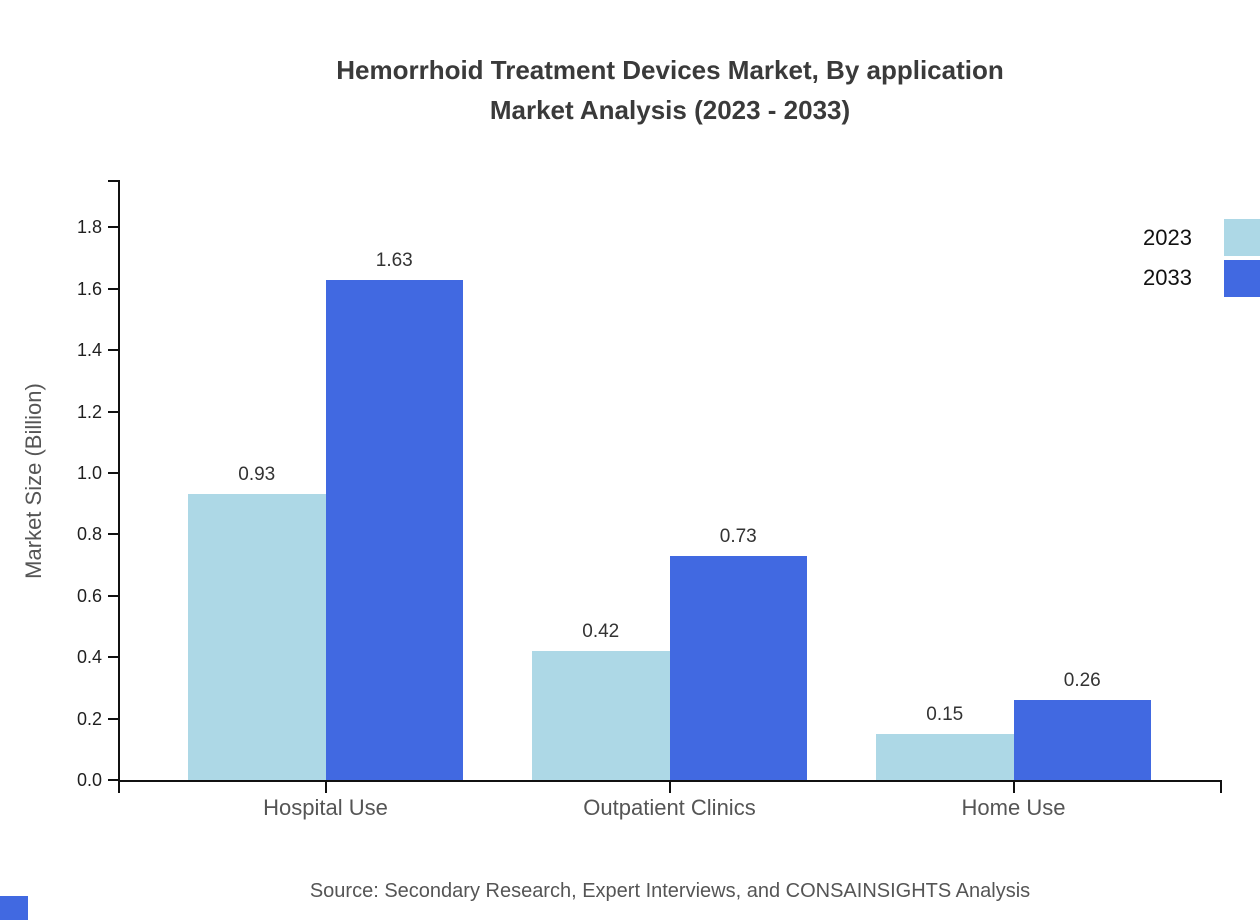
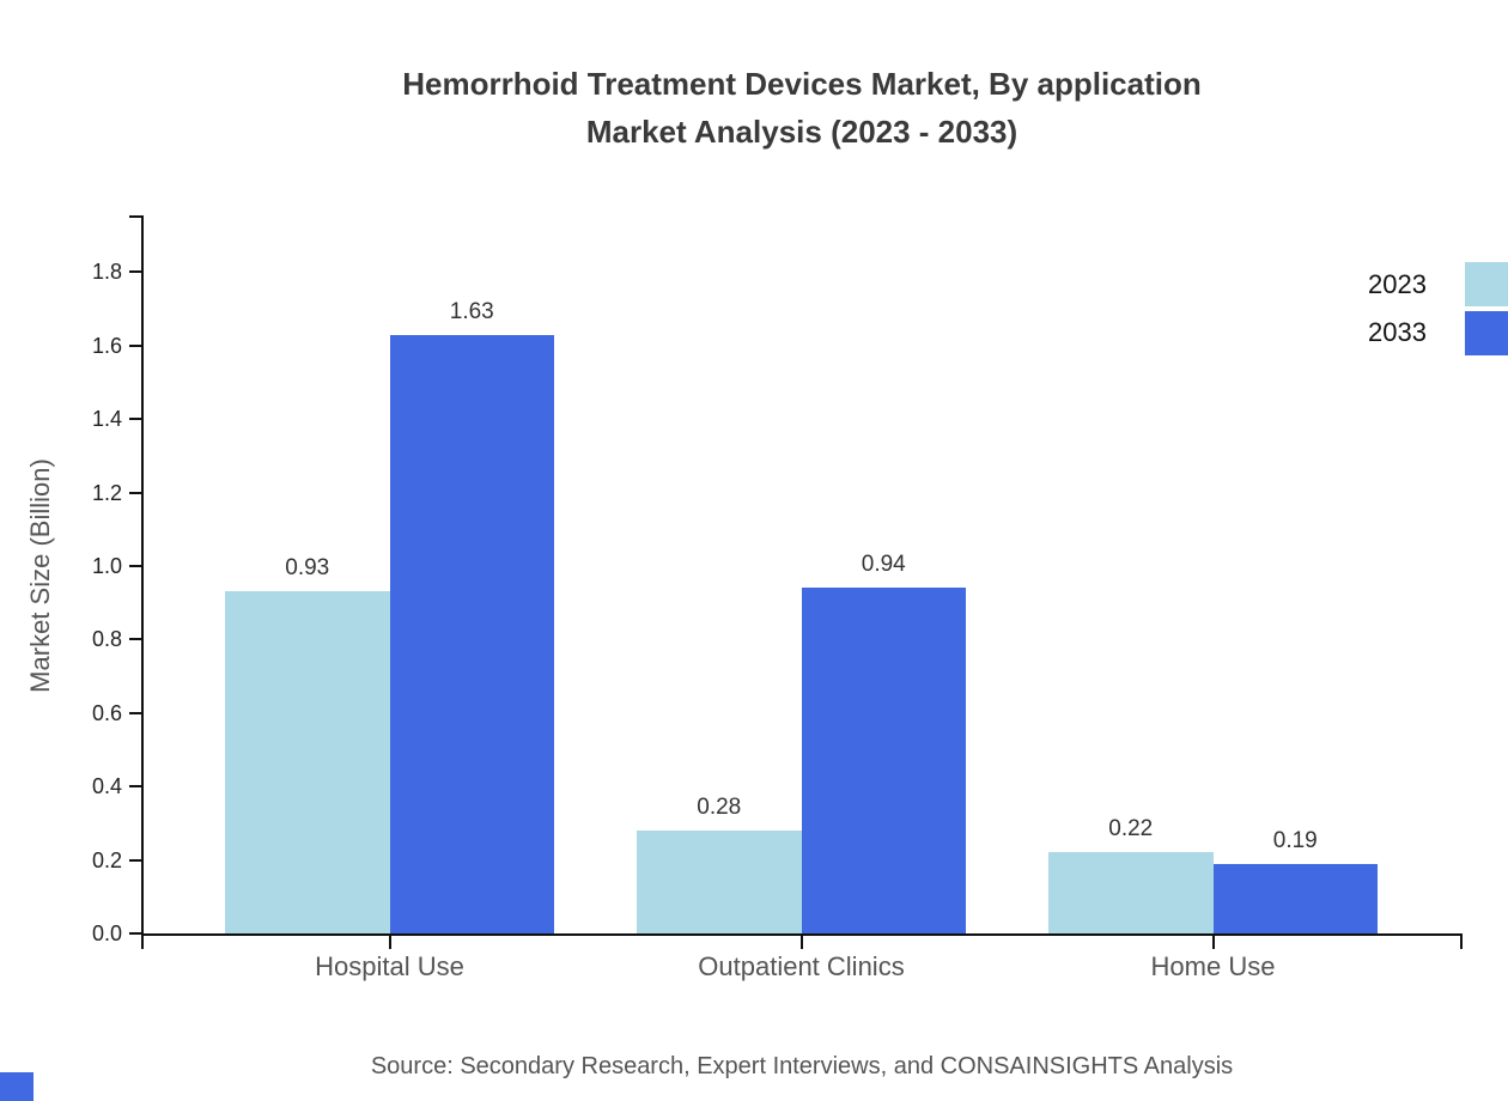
2023/Outpatient Clinics: 0.42 -> 0.28
2033/Outpatient Clinics: 0.73 -> 0.94
2023/Home Use: 0.15 -> 0.22
2033/Home Use: 0.26 -> 0.19
